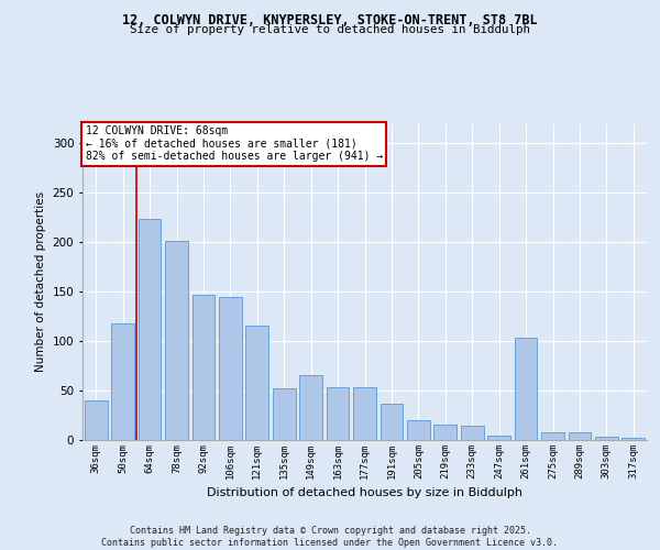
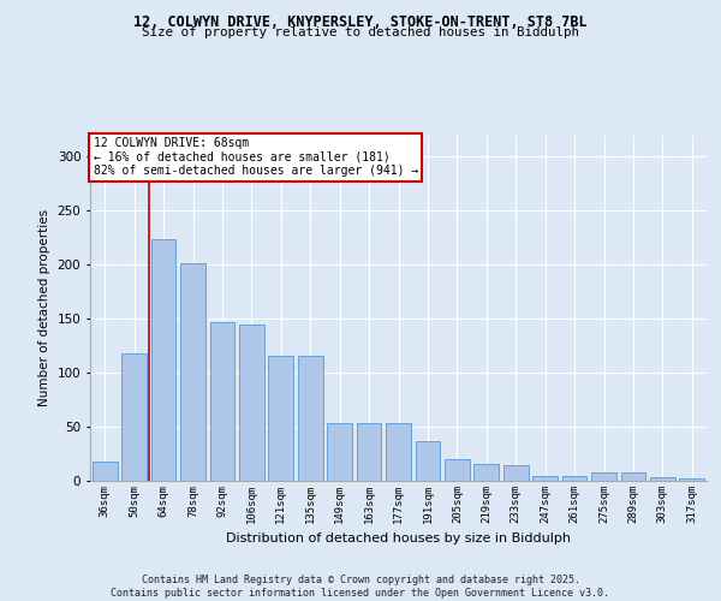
36sqm: 40 -> 18
135sqm: 52 -> 116
149sqm: 66 -> 53
261sqm: 104 -> 4
